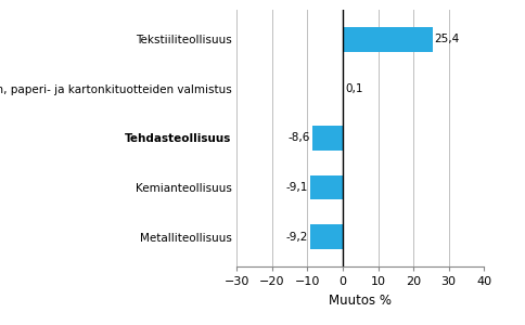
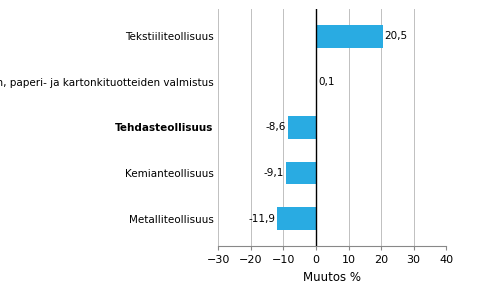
Tekstiiliteollisuus: 25,4 -> 20,5
Metalliteollisuus: -9,2 -> -11,9
